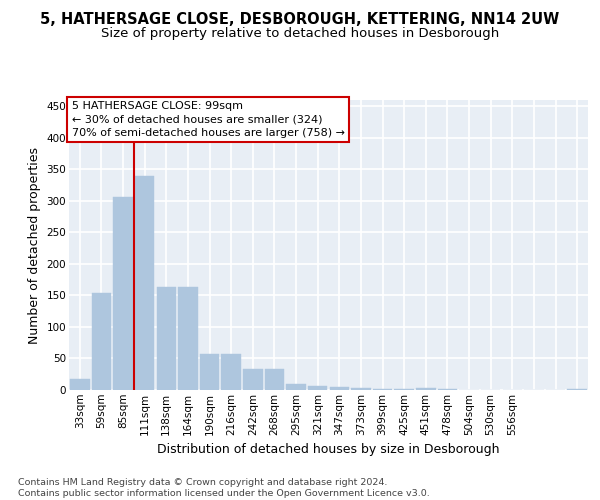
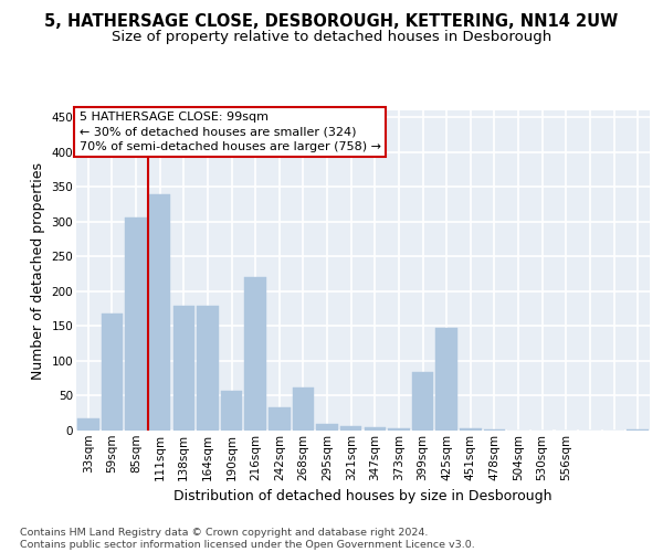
59sqm: 154 -> 168
138sqm: 164 -> 180
164sqm: 163 -> 180
216sqm: 57 -> 220
268sqm: 34 -> 62
399sqm: 2 -> 84
425sqm: 2 -> 148
